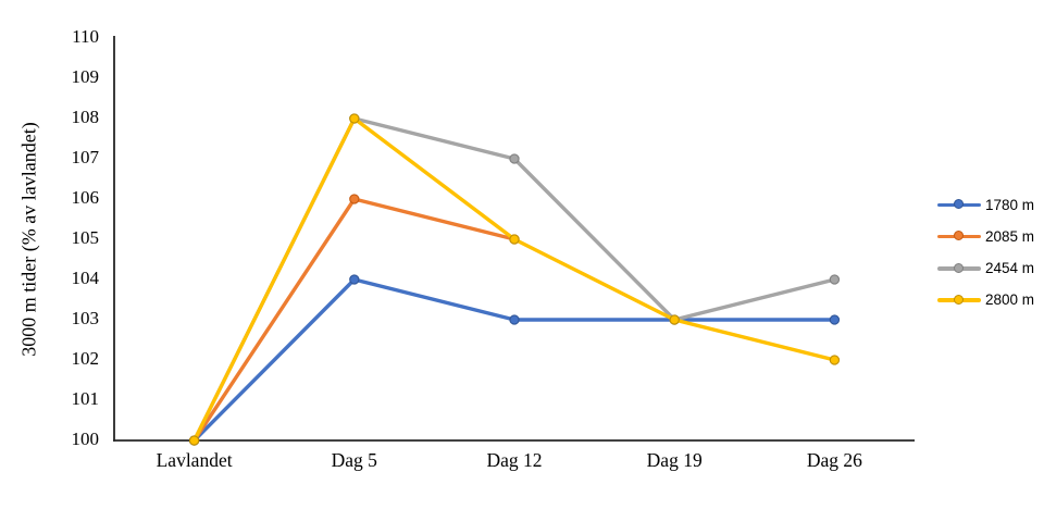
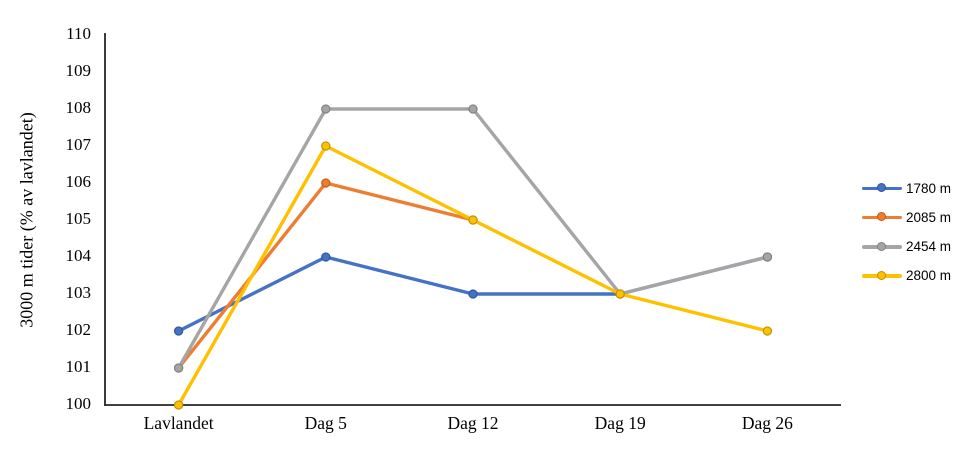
1780 m/Lavlandet: 100 -> 102
2085 m/Lavlandet: 100 -> 101
2454 m/Lavlandet: 100 -> 101
2800 m/Dag 5: 108 -> 107
2454 m/Dag 12: 107 -> 108
1780 m/Dag 26: 103 -> 104
